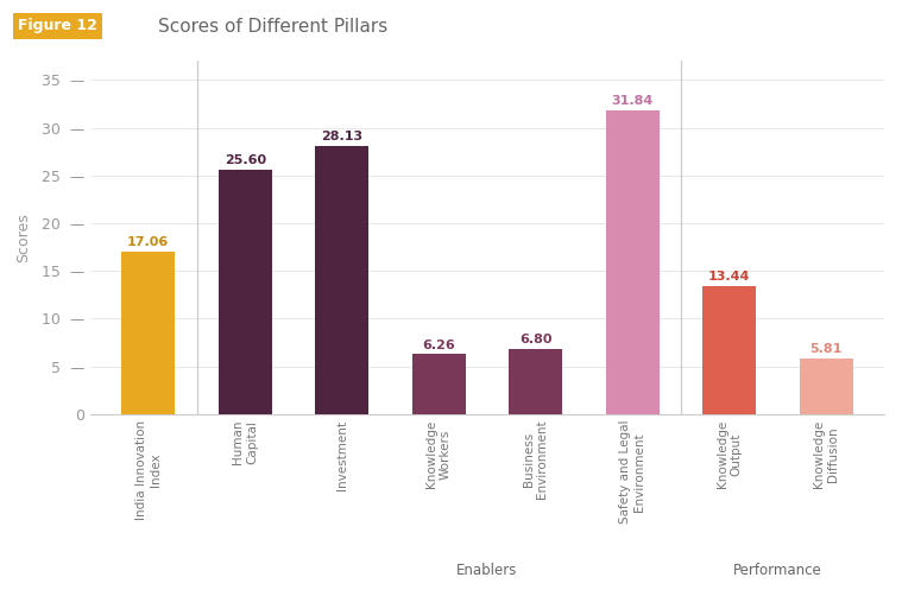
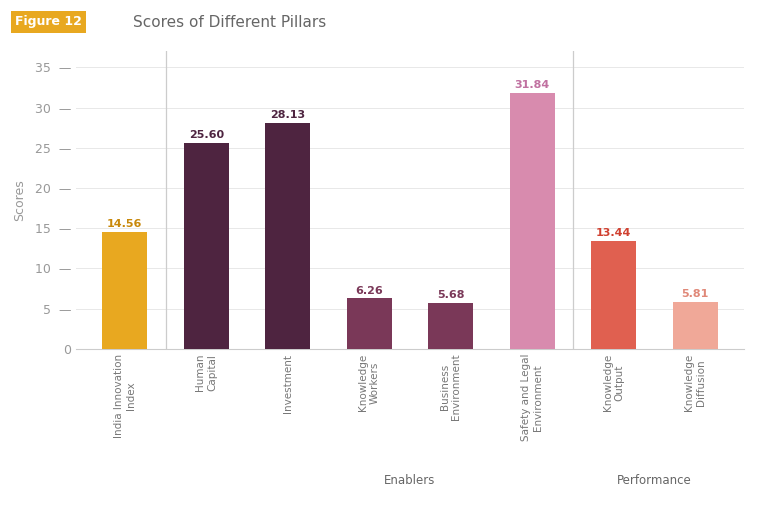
India Innovation Index: 17.06 -> 14.56
Business Environment: 6.80 -> 5.68
